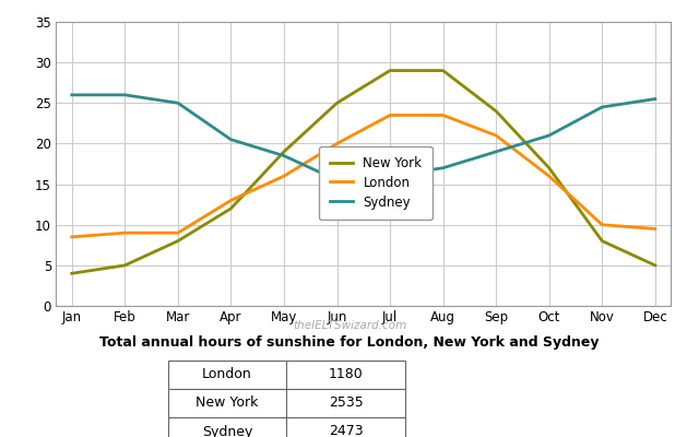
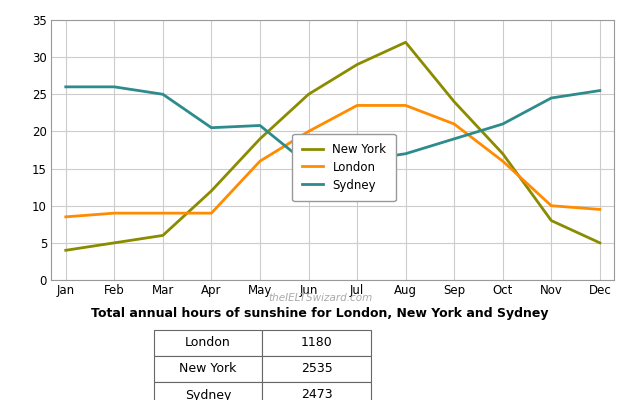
New York/Mar: 8 -> 6
London/Apr: 13.0 -> 9.0
Sydney/May: 18.5 -> 20.8
New York/Aug: 29 -> 32
